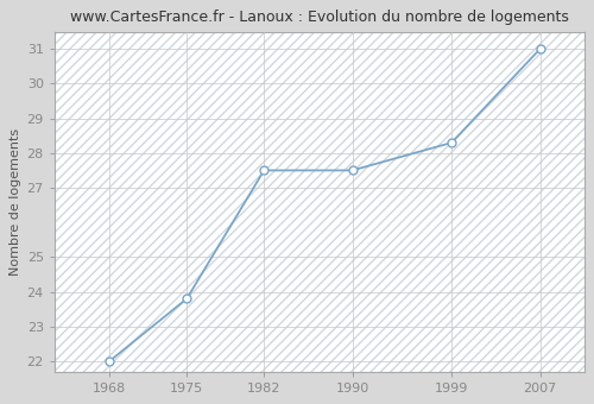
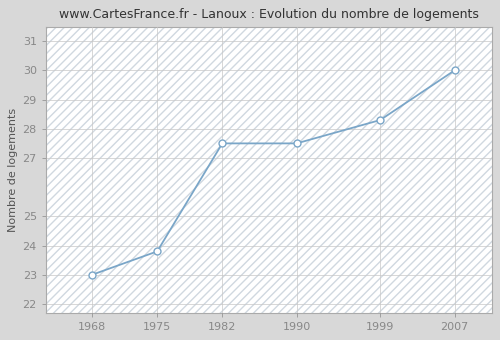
1968: 22.0 -> 23.0
2007: 31.0 -> 30.0
